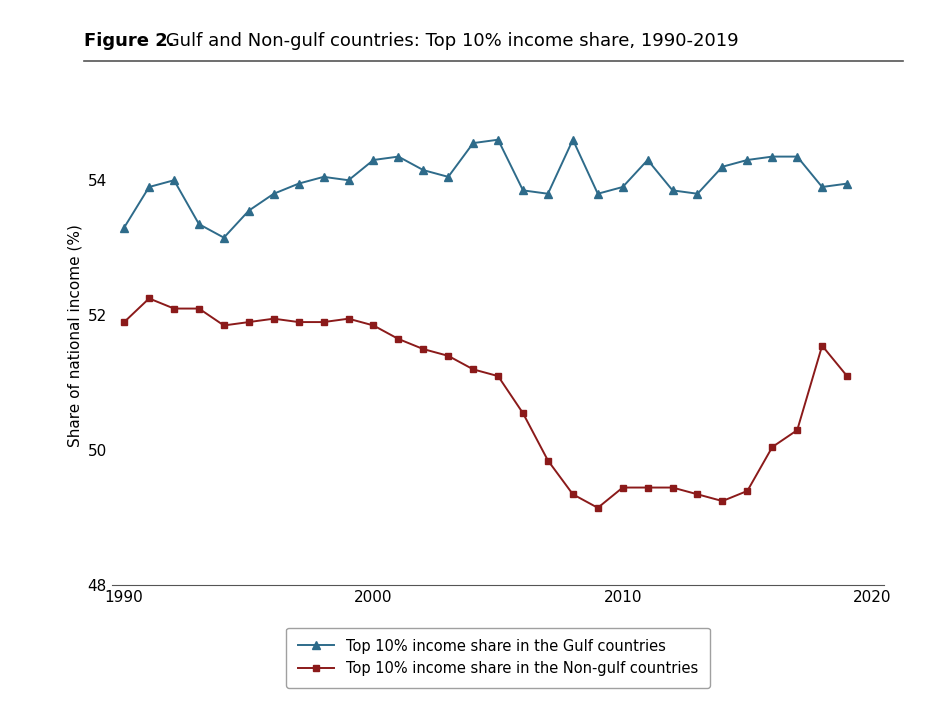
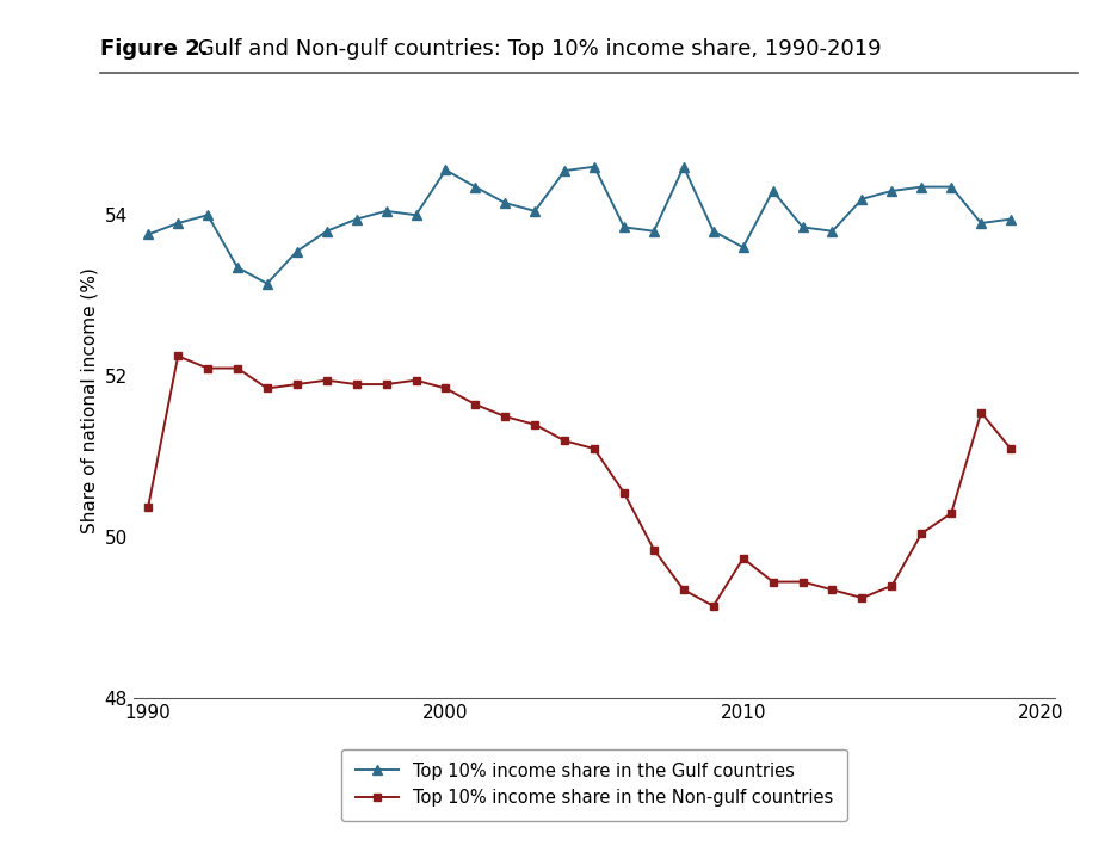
Top 10% income share in the Gulf countries/1990: 53.30 -> 53.76
Top 10% income share in the Non-gulf countries/1990: 51.90 -> 50.38
Top 10% income share in the Gulf countries/2000: 54.30 -> 54.56
Top 10% income share in the Gulf countries/2010: 53.90 -> 53.60
Top 10% income share in the Non-gulf countries/2010: 49.45 -> 49.74
